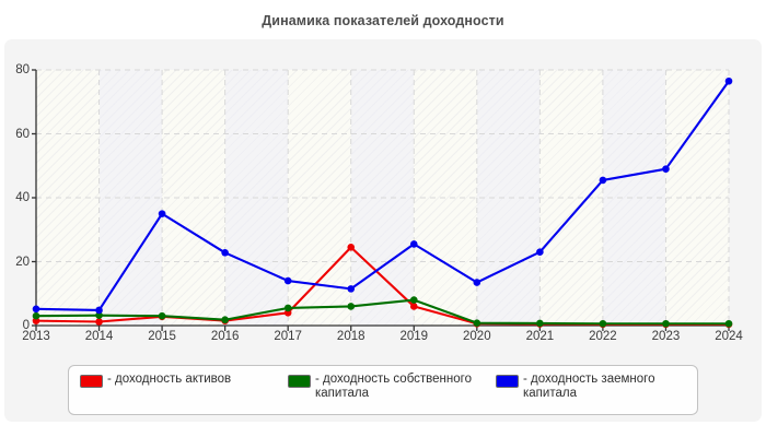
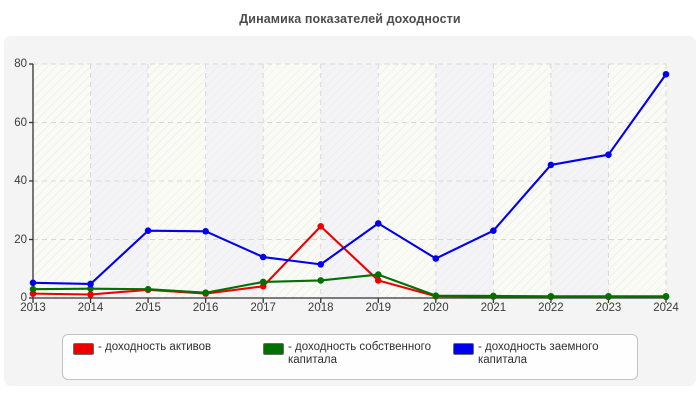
- доходность заемного капитала/2015: 35 -> 23
